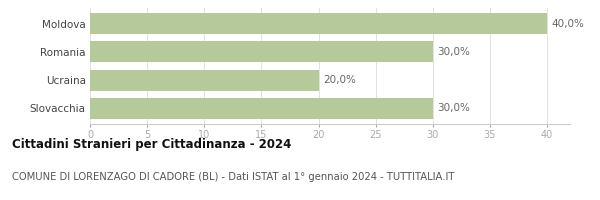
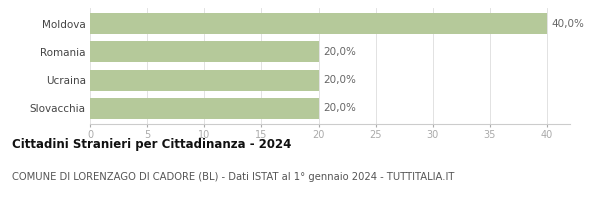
Romania: 30,0% -> 20,0%
Slovacchia: 30,0% -> 20,0%
